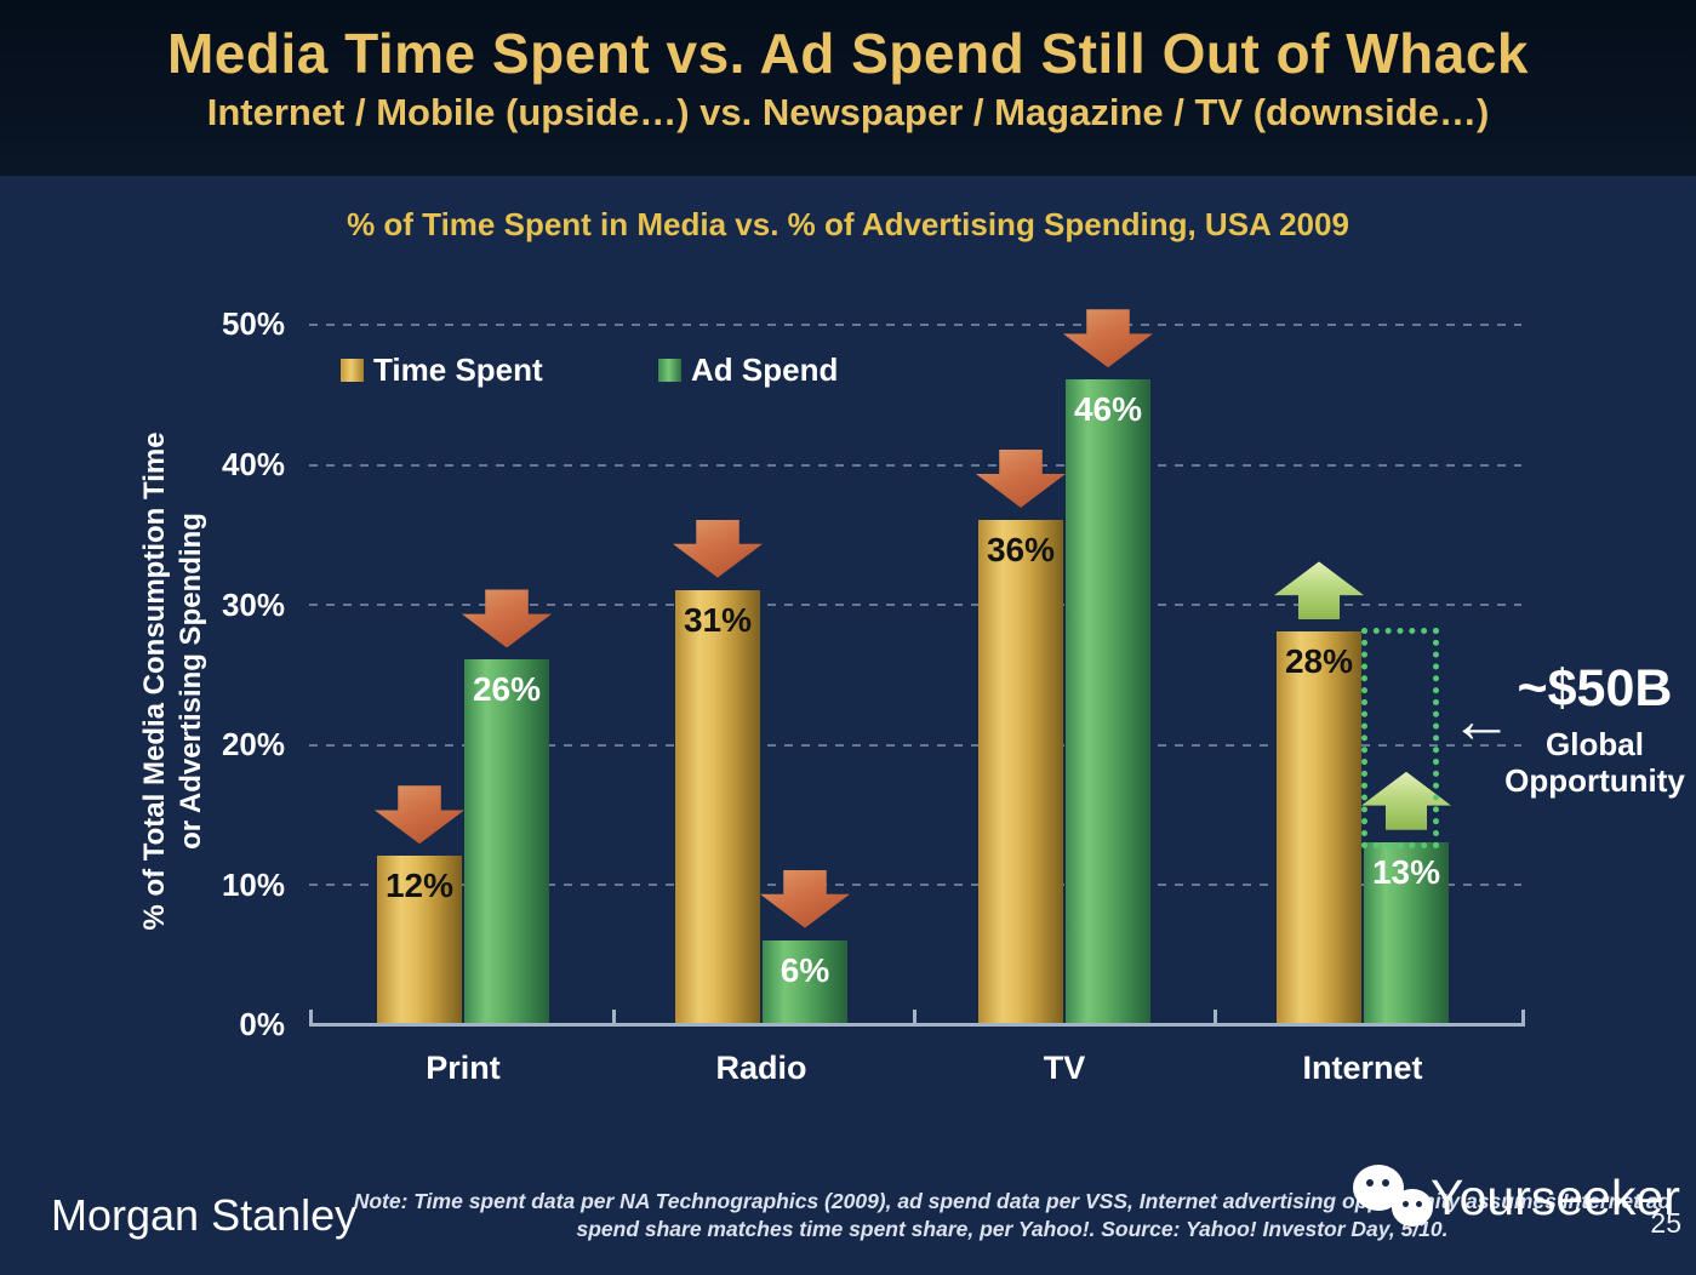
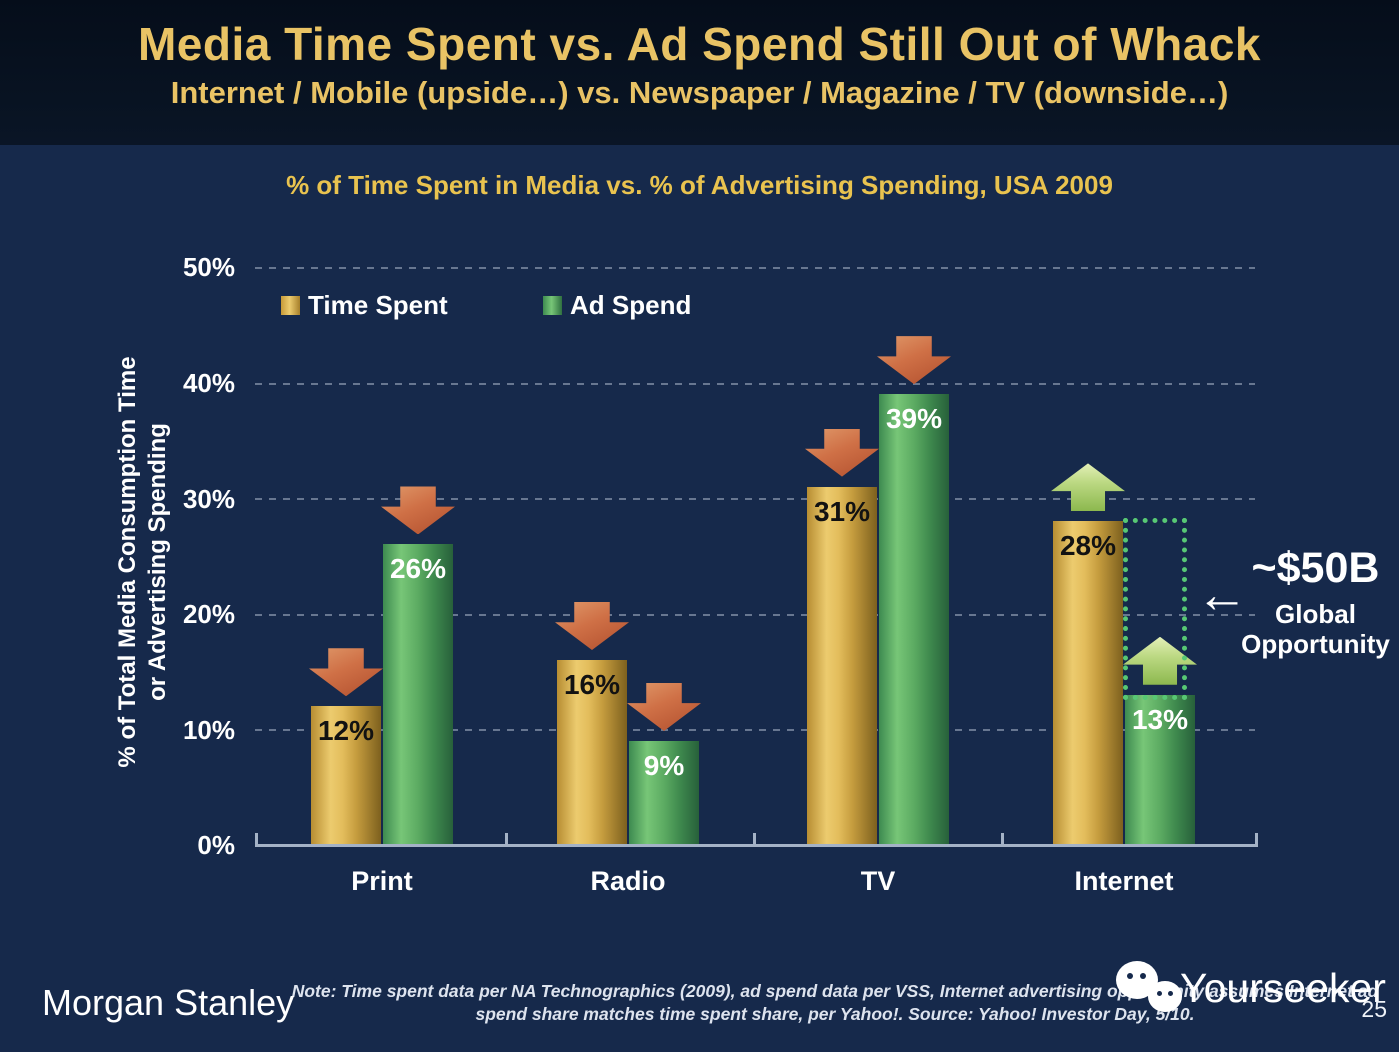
Time Spent/Radio: 31% -> 16%
Ad Spend/Radio: 6% -> 9%
Time Spent/TV: 36% -> 31%
Ad Spend/TV: 46% -> 39%
